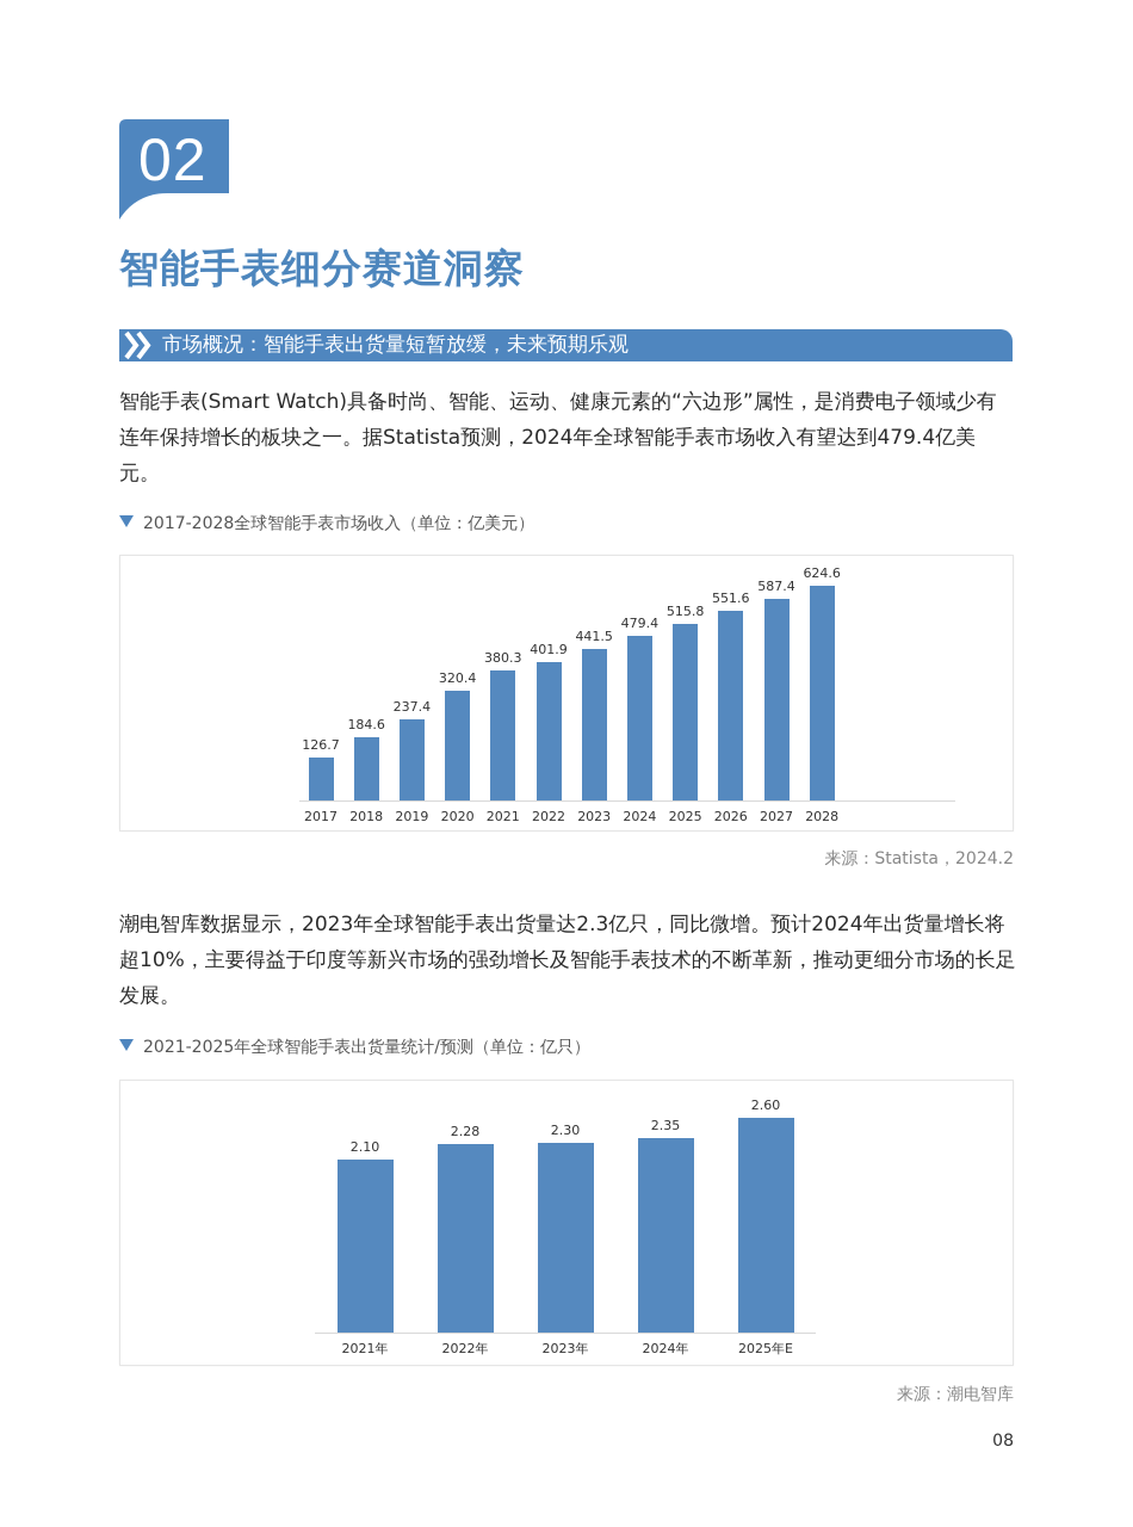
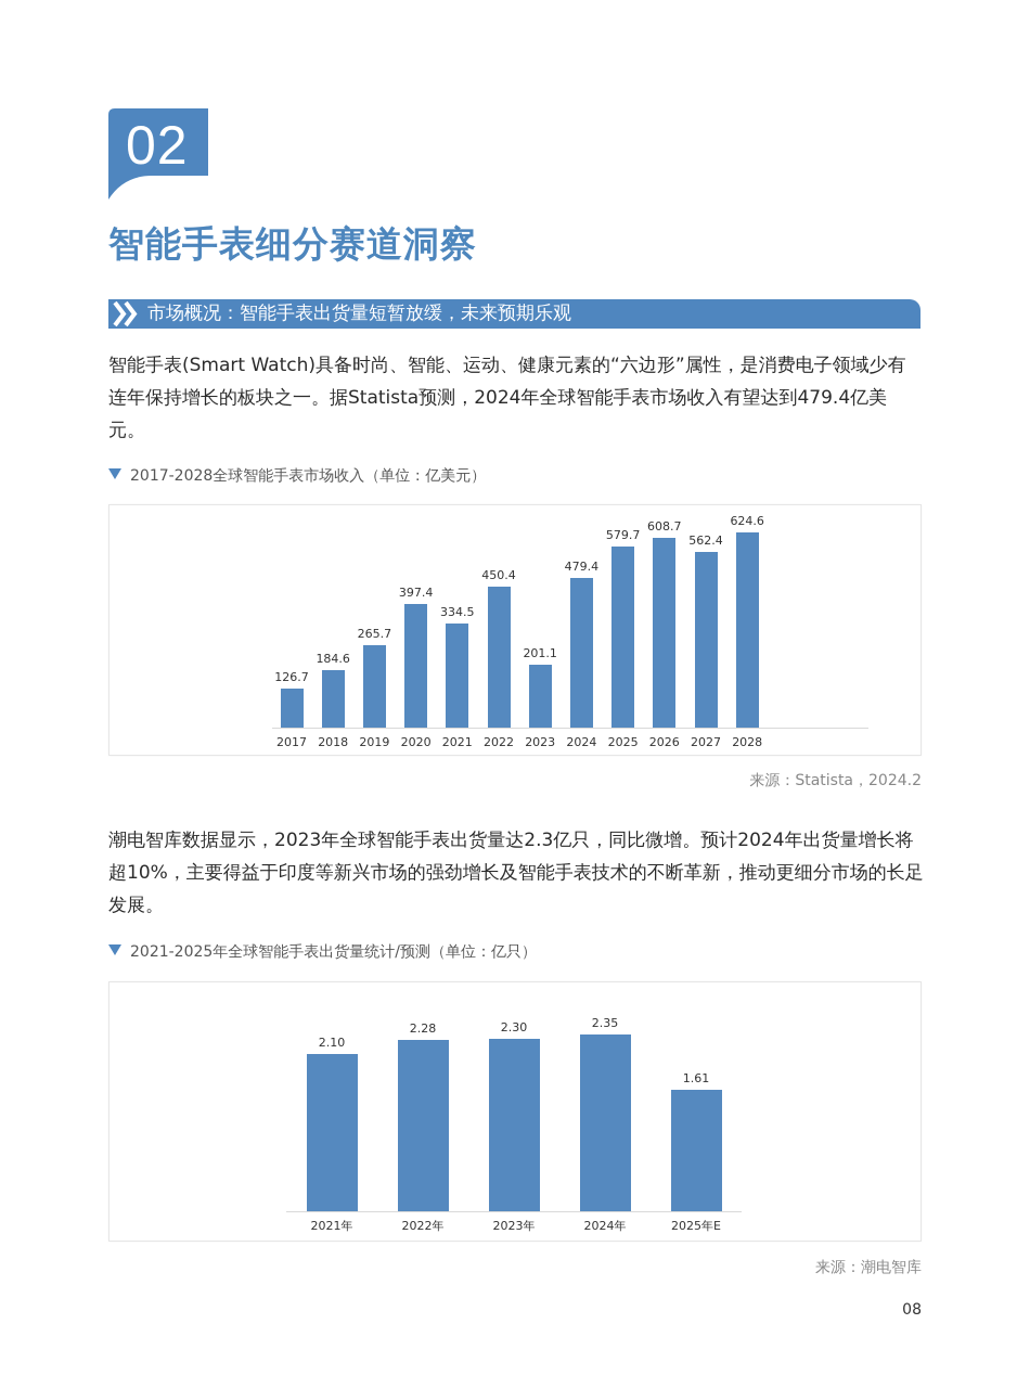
2017-2028全球智能手表市场收入（单位：亿美元）/2019: 237.4 -> 265.7
2017-2028全球智能手表市场收入（单位：亿美元）/2020: 320.4 -> 397.4
2017-2028全球智能手表市场收入（单位：亿美元）/2021: 380.3 -> 334.5
2017-2028全球智能手表市场收入（单位：亿美元）/2022: 401.9 -> 450.4
2017-2028全球智能手表市场收入（单位：亿美元）/2023: 441.5 -> 201.1
2017-2028全球智能手表市场收入（单位：亿美元）/2025: 515.8 -> 579.7
2017-2028全球智能手表市场收入（单位：亿美元）/2026: 551.6 -> 608.7
2017-2028全球智能手表市场收入（单位：亿美元）/2027: 587.4 -> 562.4
2021-2025年全球智能手表出货量统计/预测（单位：亿只）/2025年E: 2.60 -> 1.61
